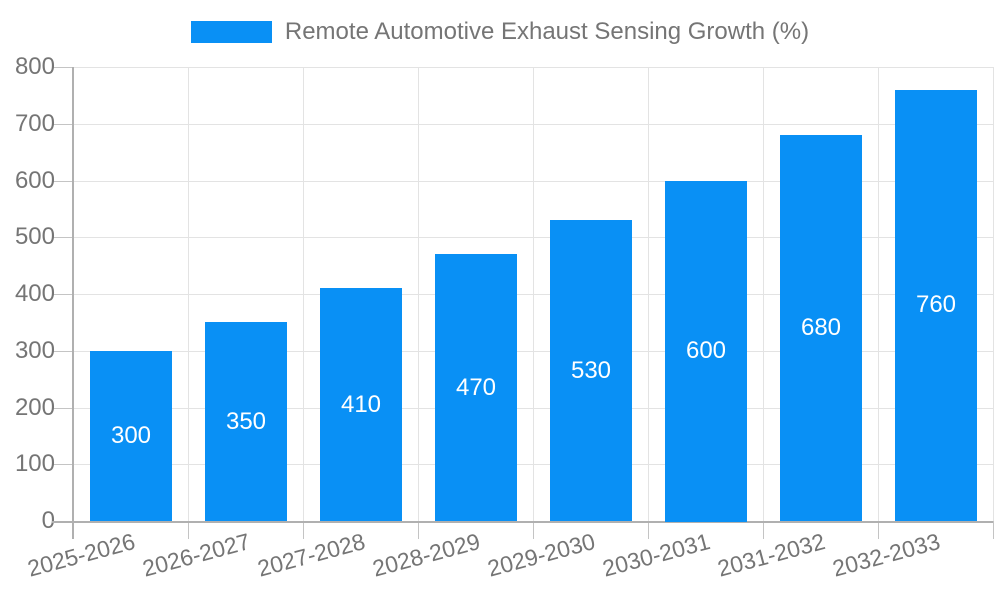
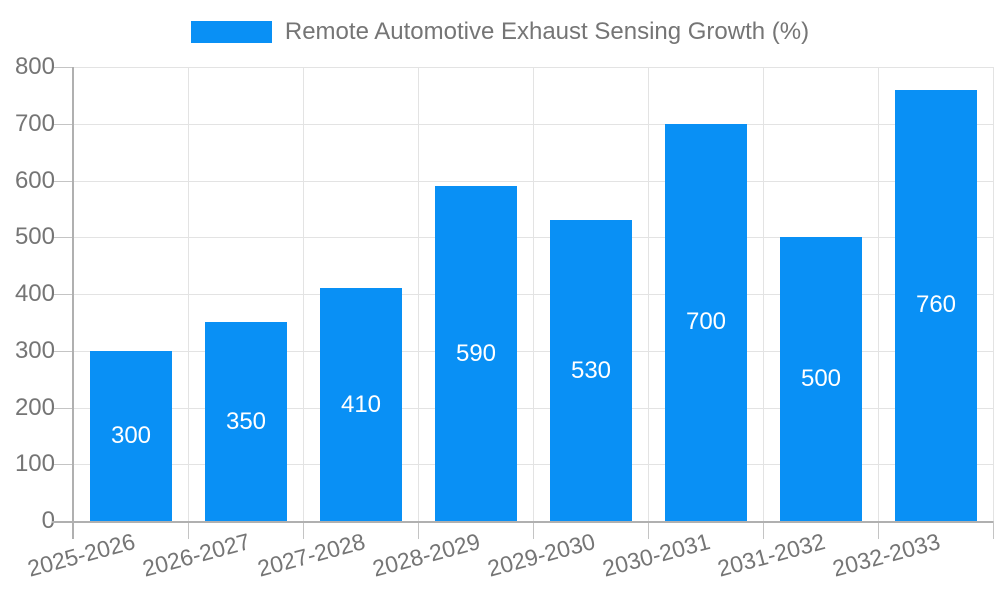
2028-2029: 470 -> 590
2030-2031: 600 -> 700
2031-2032: 680 -> 500
